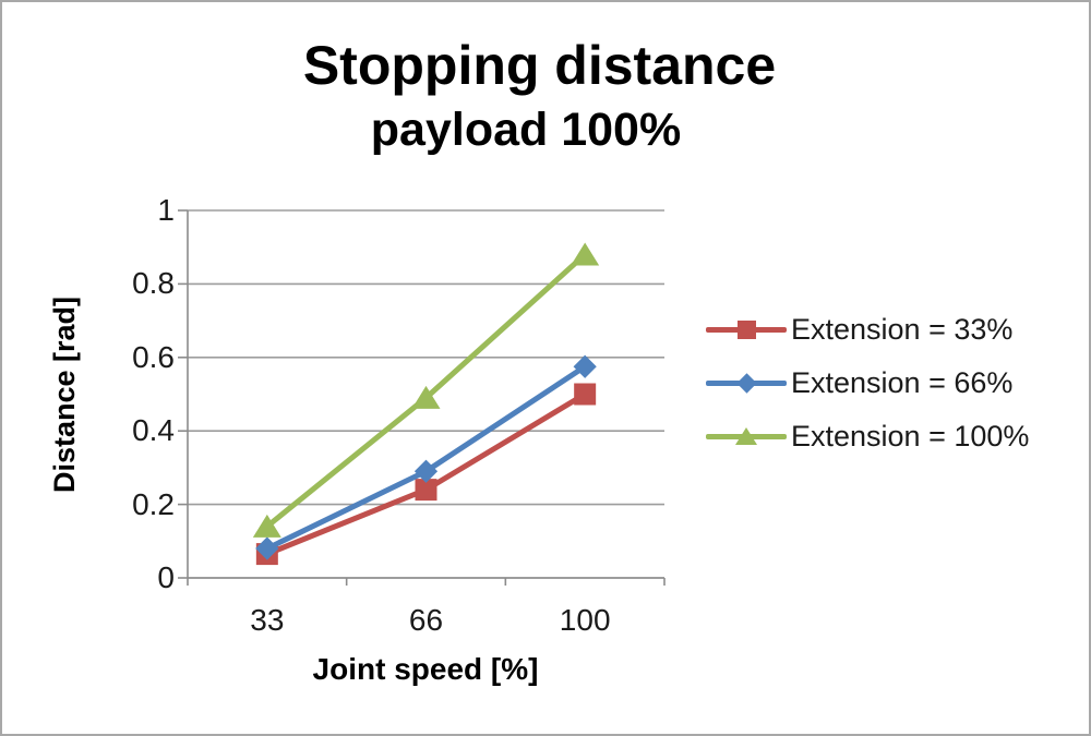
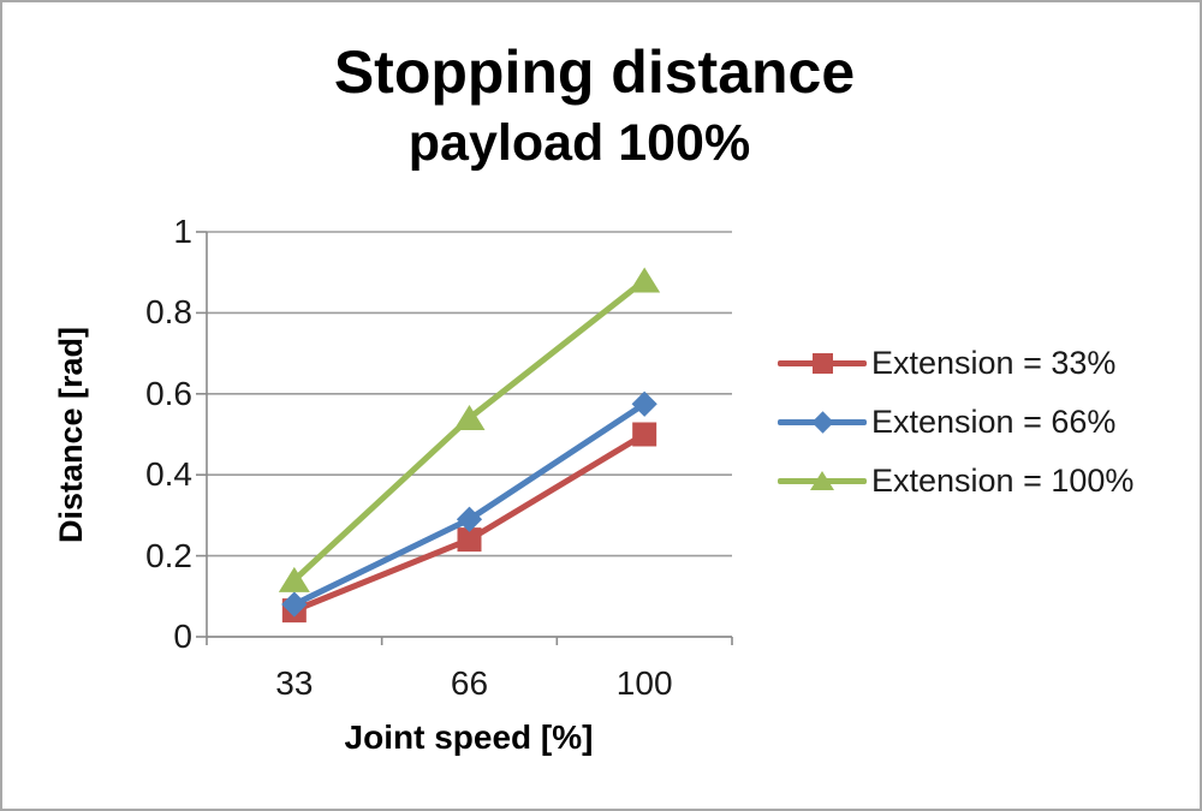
Extension = 100%/66: 0.49 -> 0.54
